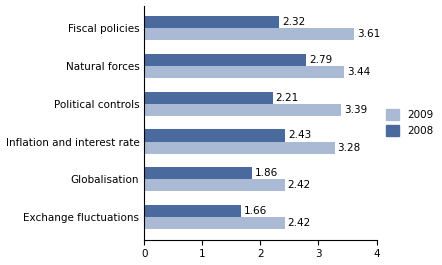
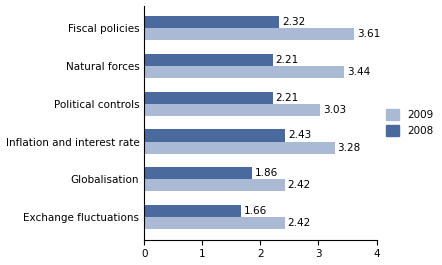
2008/Natural forces: 2.79 -> 2.21
2009/Political controls: 3.39 -> 3.03
